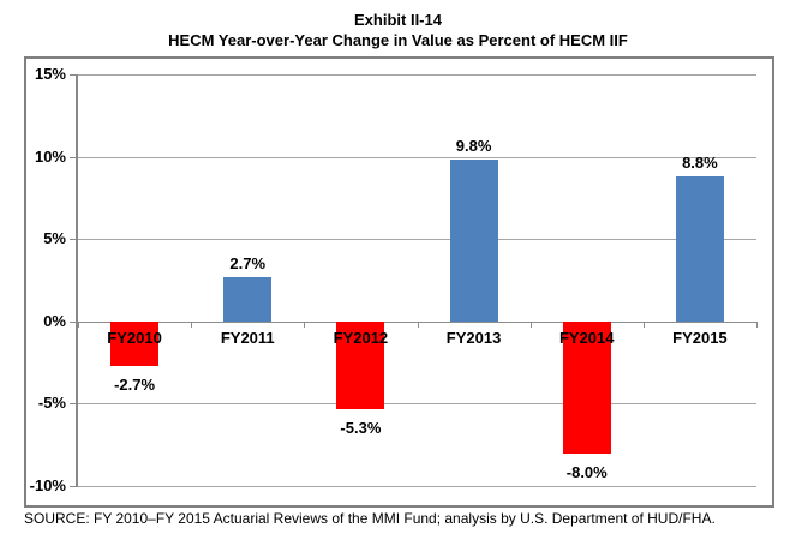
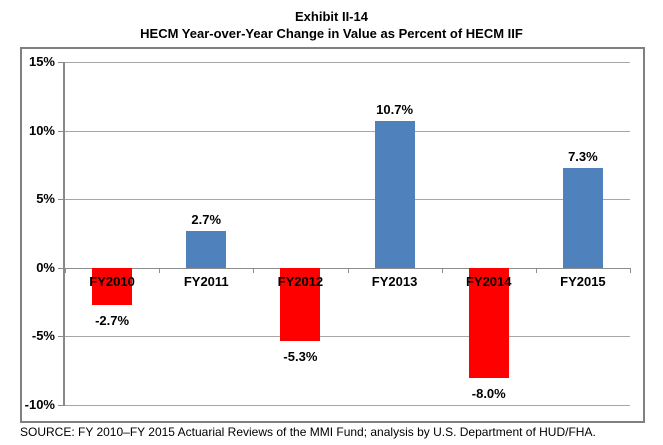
FY2013: 9.8% -> 10.7%
FY2015: 8.8% -> 7.3%
